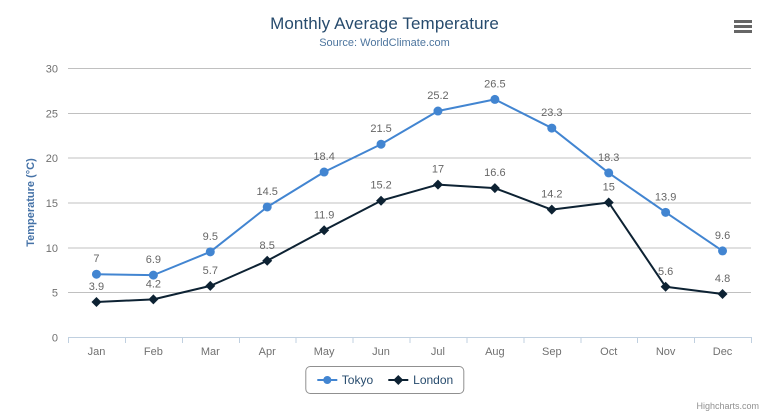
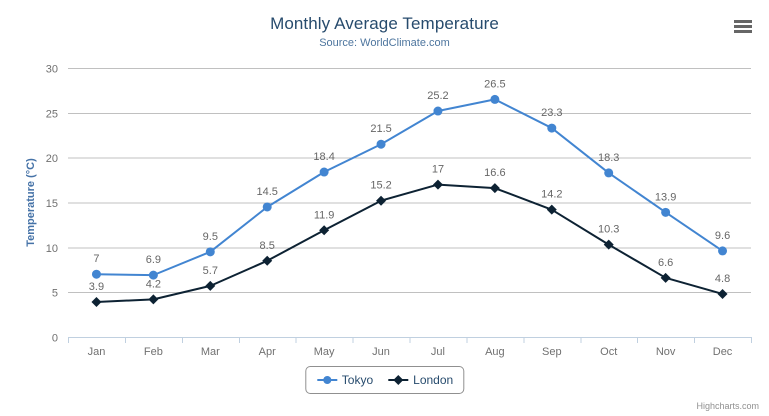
London/Oct: 15 -> 10.3
London/Nov: 5.6 -> 6.6
